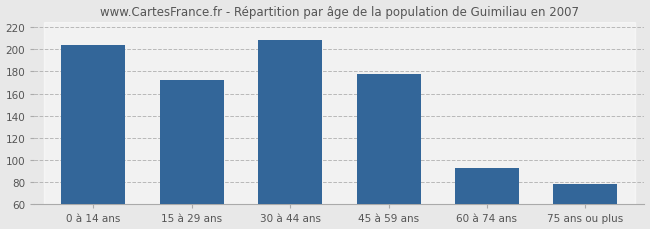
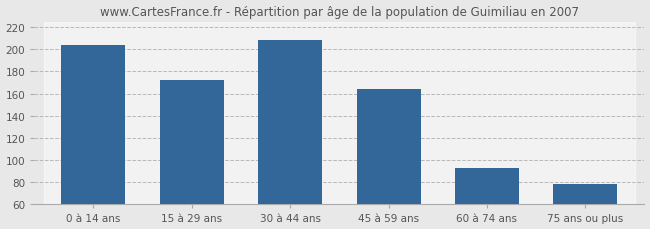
45 à 59 ans: 178 -> 164
